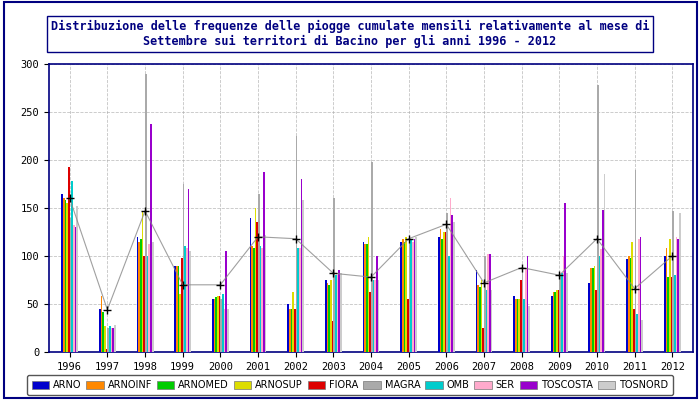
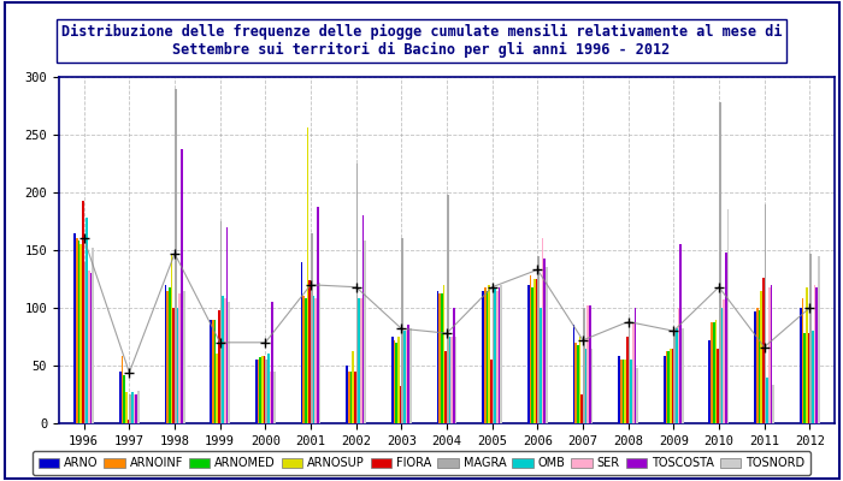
ARNOSUP/2001: 150 -> 256
FIORA/2001: 135 -> 124
FIORA/2011: 45 -> 126
